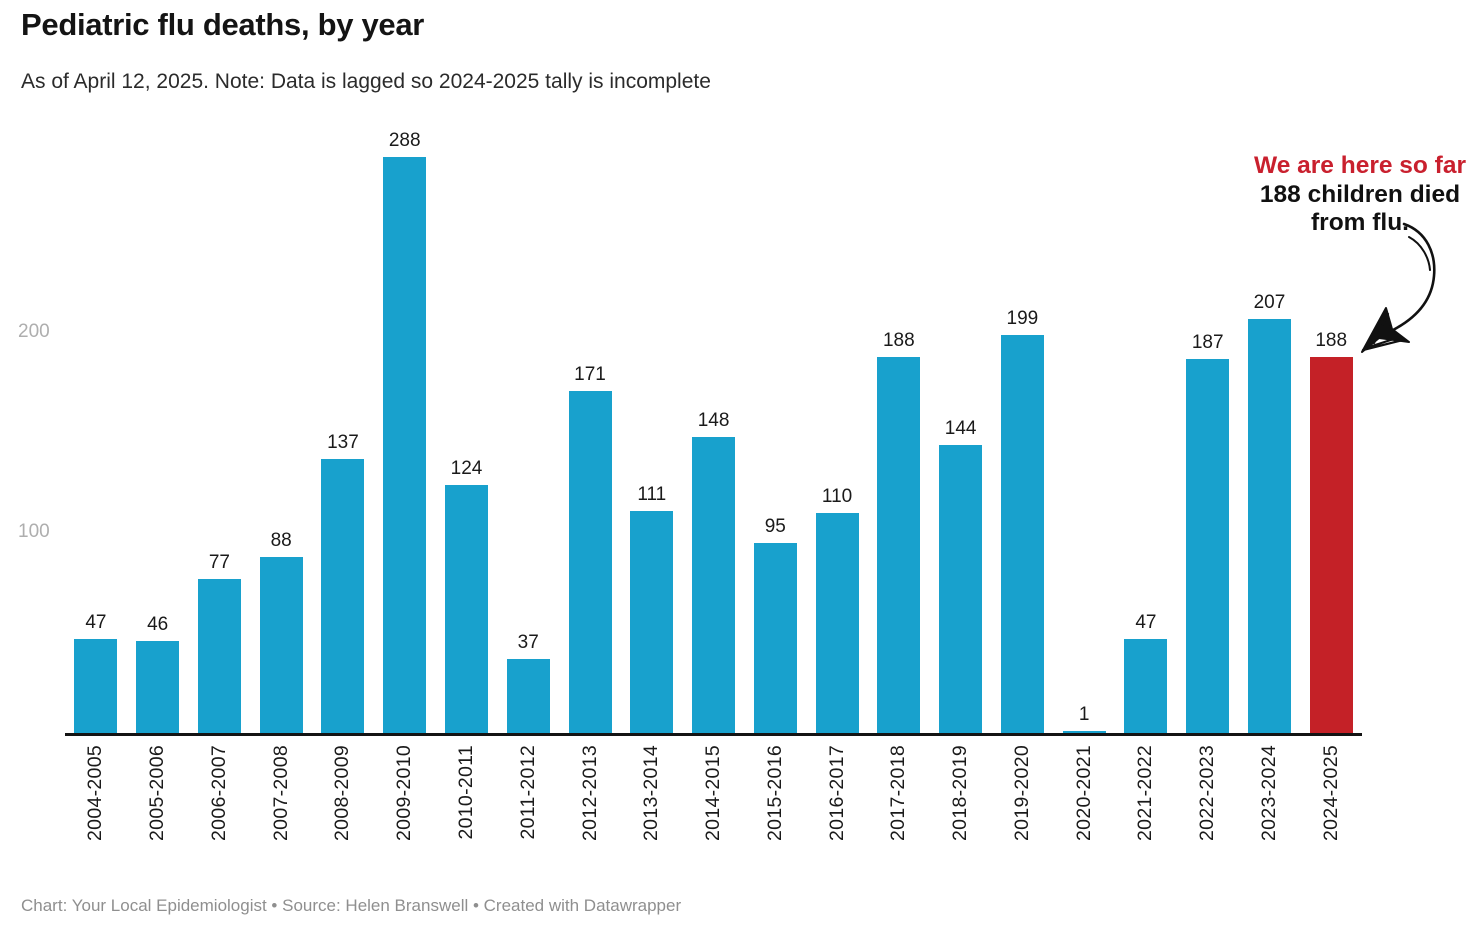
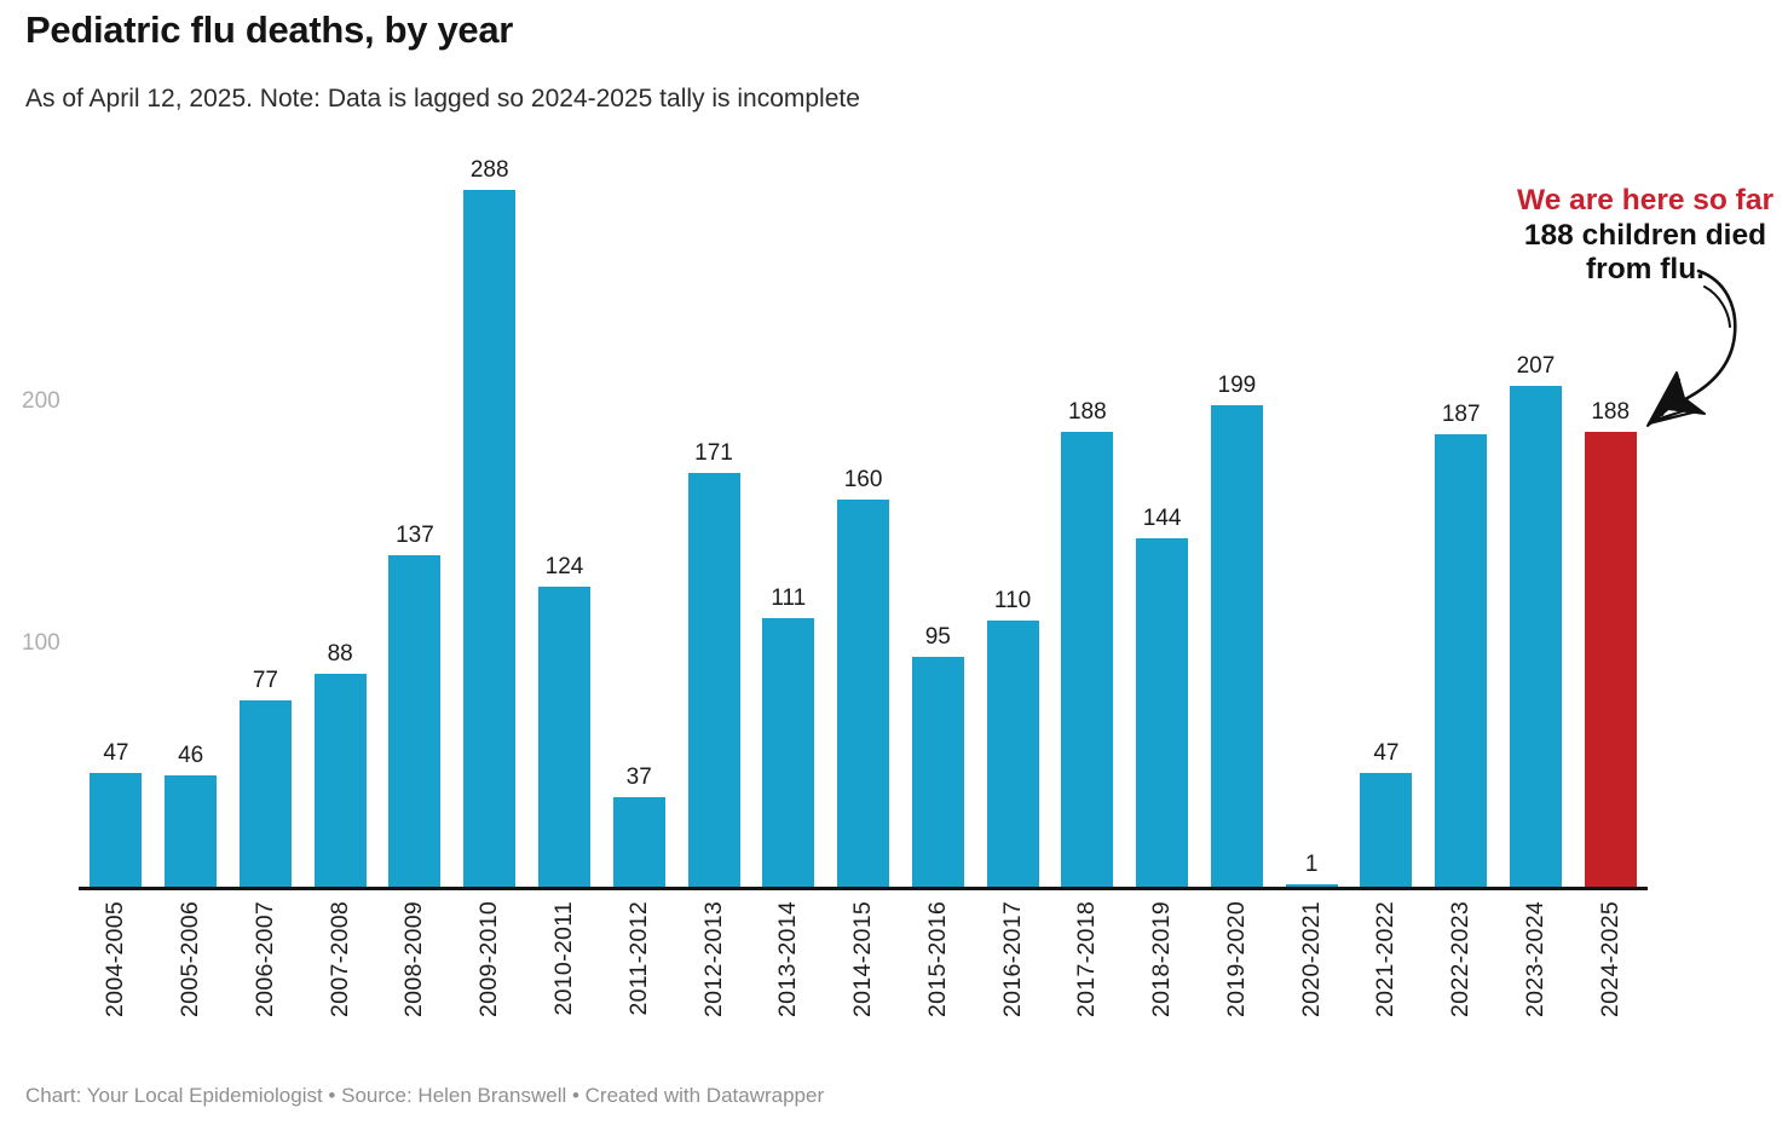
2014-2015: 148 -> 160
